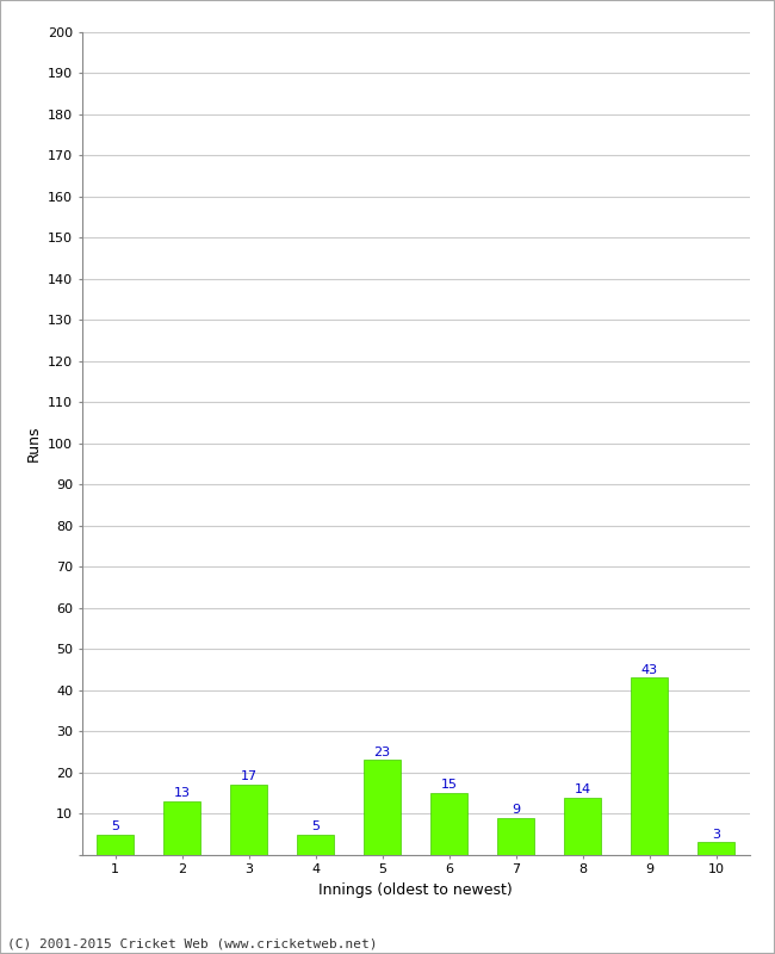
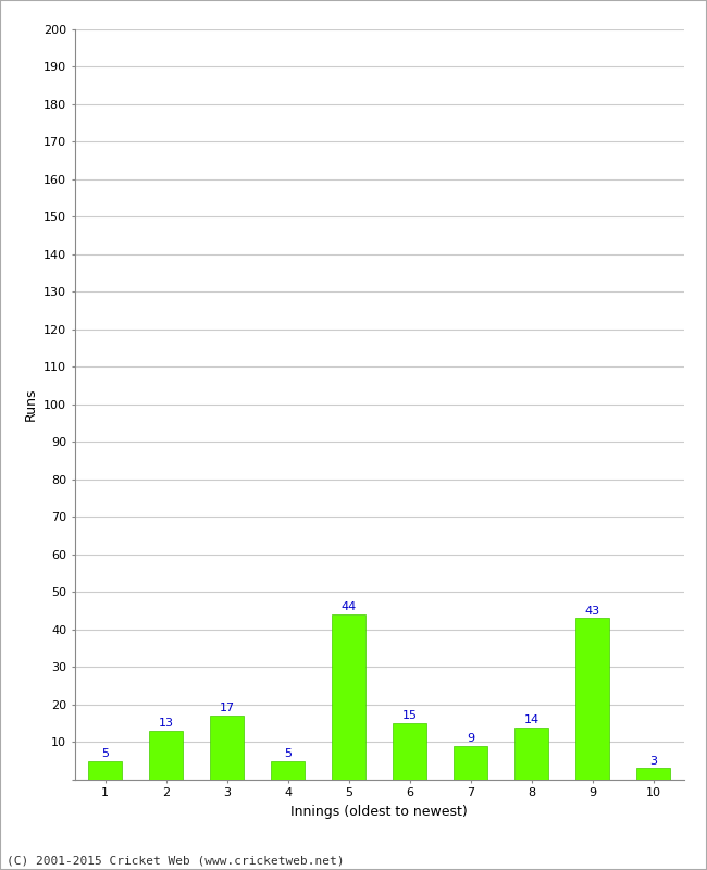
5: 23 -> 44
